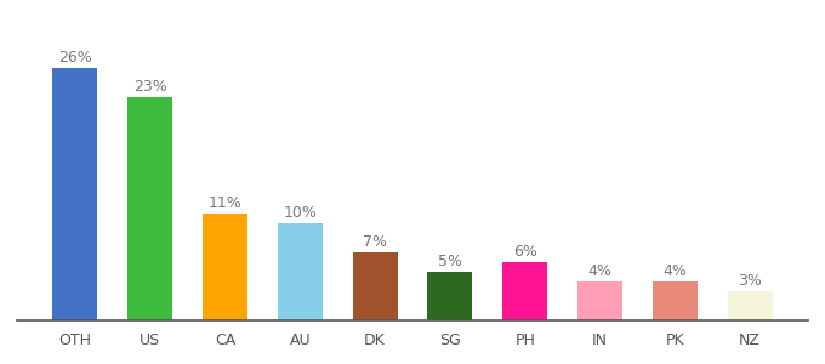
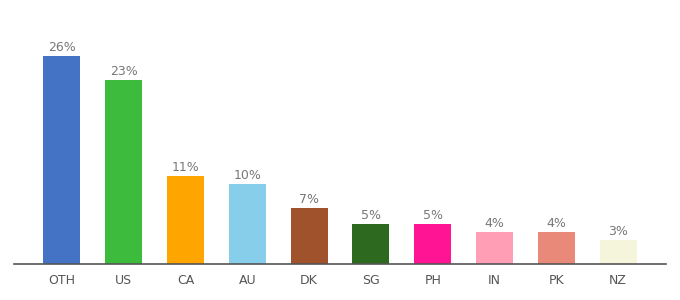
PH: 6% -> 5%
